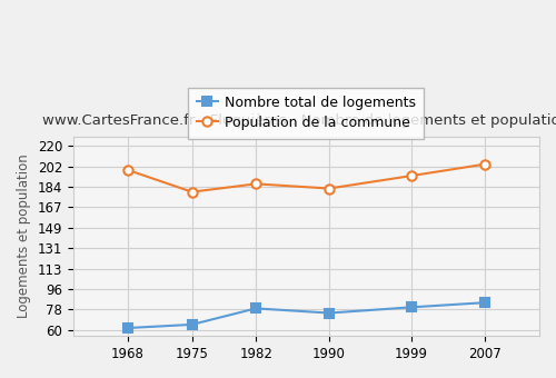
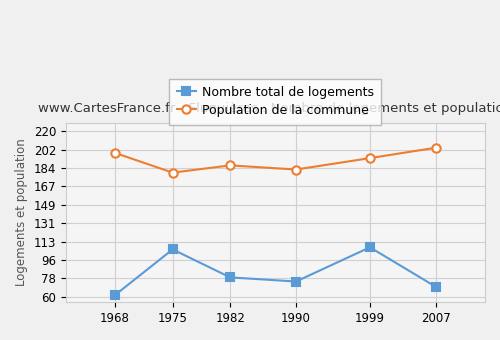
Nombre total de logements/1975: 65 -> 106
Nombre total de logements/1999: 80 -> 108
Nombre total de logements/2007: 84 -> 70
